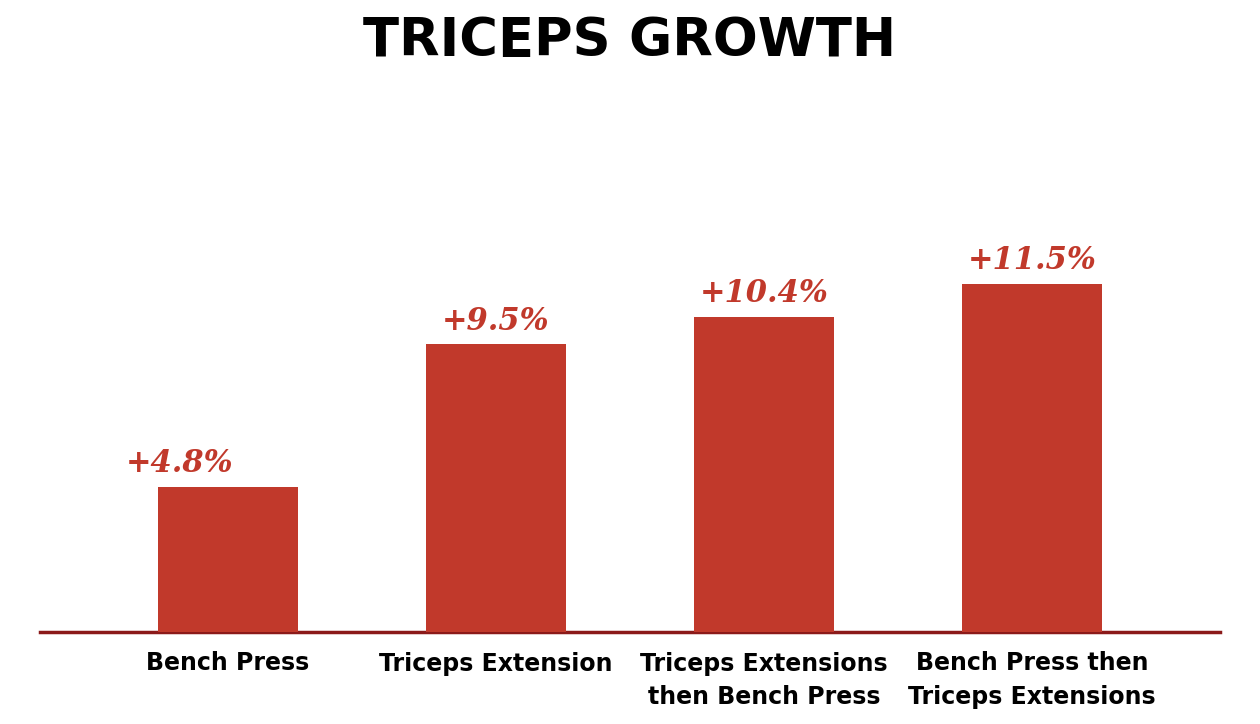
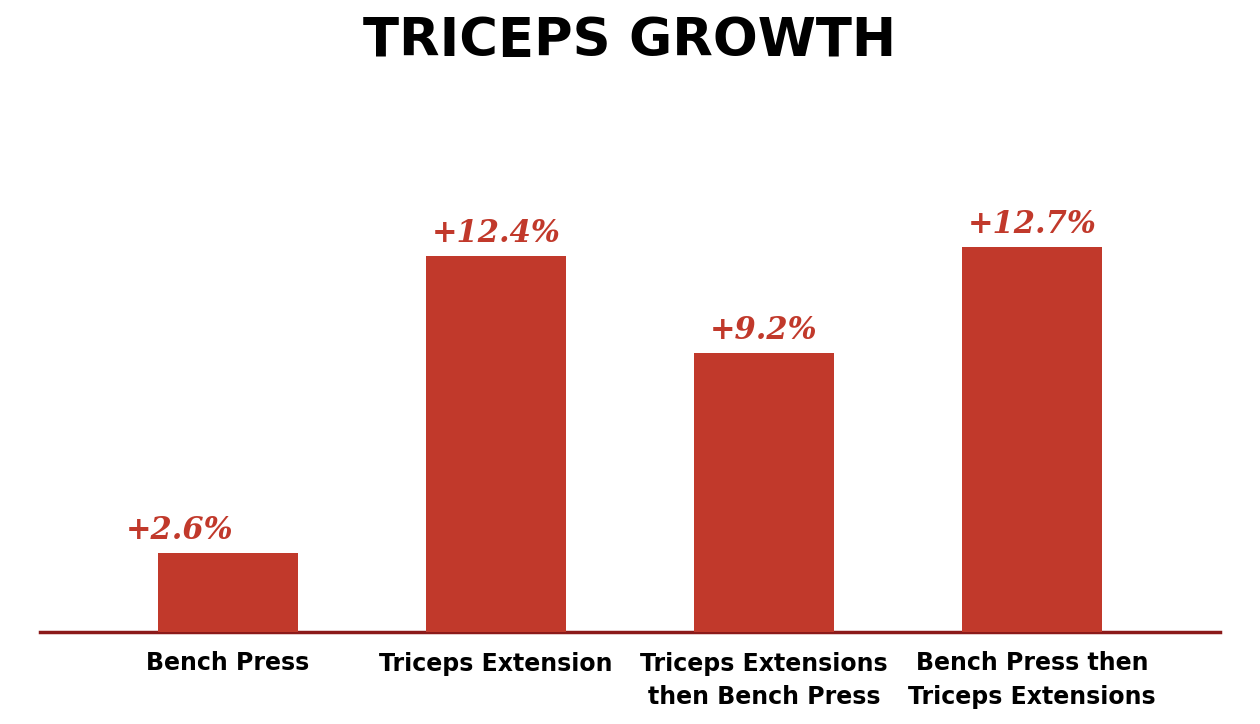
Bench Press: +4.8% -> +2.6%
Triceps Extension: +9.5% -> +12.4%
Triceps Extensions then Bench Press: +10.4% -> +9.2%
Bench Press then Triceps Extensions: +11.5% -> +12.7%
